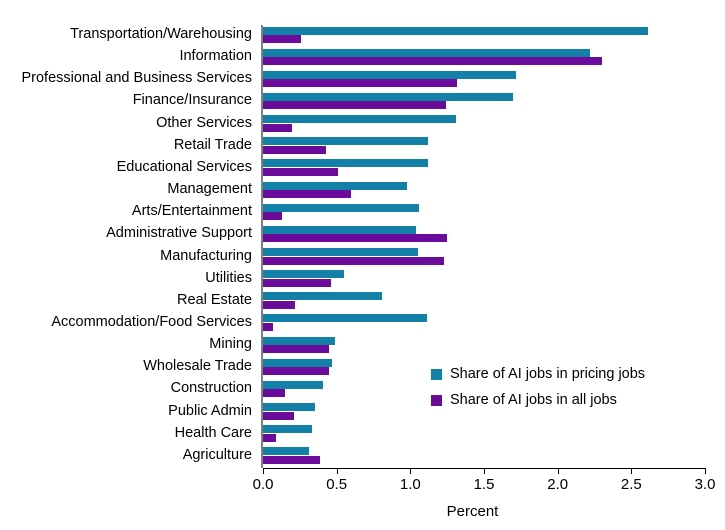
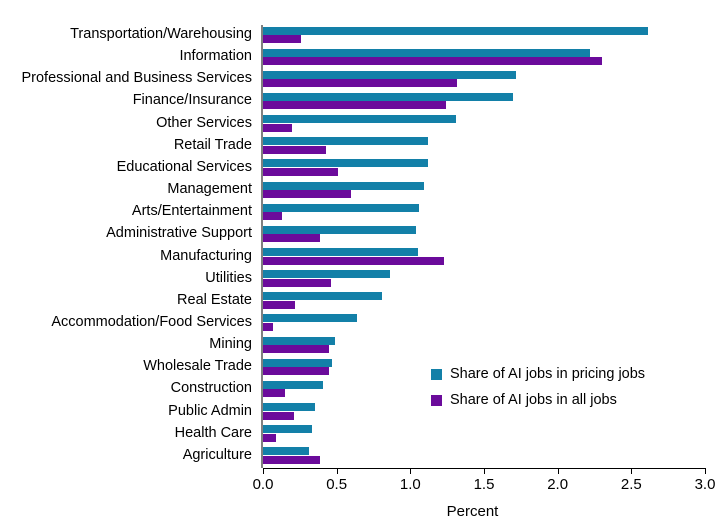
Share of AI jobs in pricing jobs/Management: 0.98 -> 1.09
Share of AI jobs in all jobs/Administrative Support: 1.25 -> 0.39
Share of AI jobs in pricing jobs/Utilities: 0.55 -> 0.86
Share of AI jobs in pricing jobs/Accommodation/Food Services: 1.11 -> 0.64
